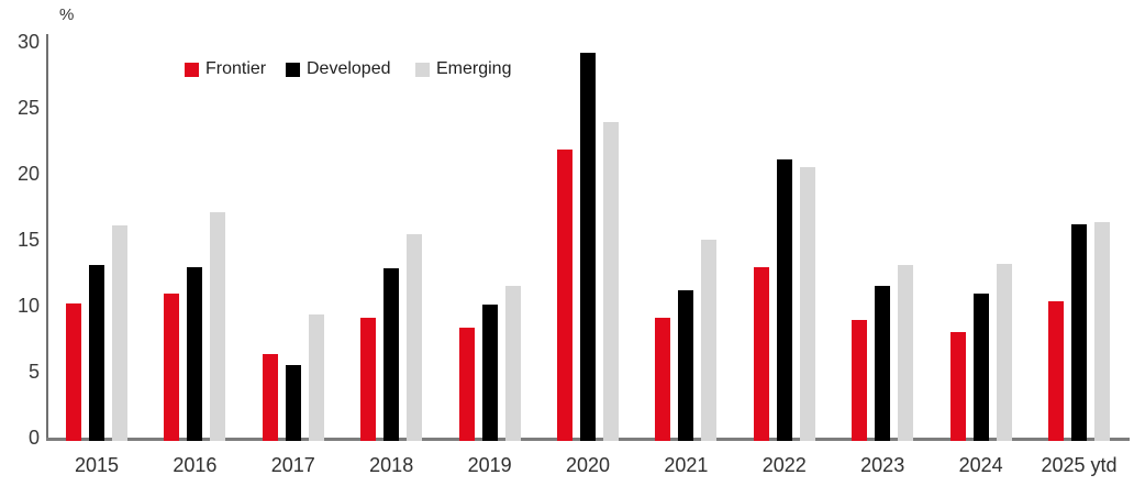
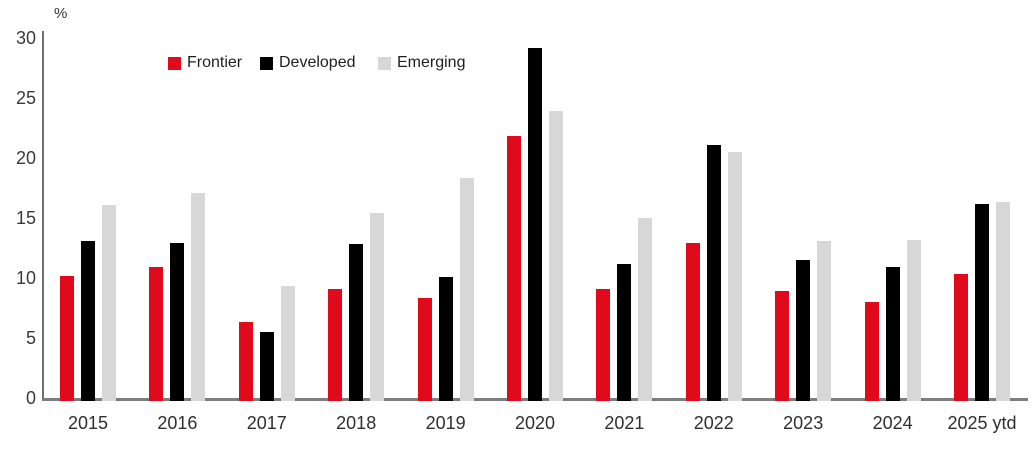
Emerging/2019: 11.5 -> 18.3
